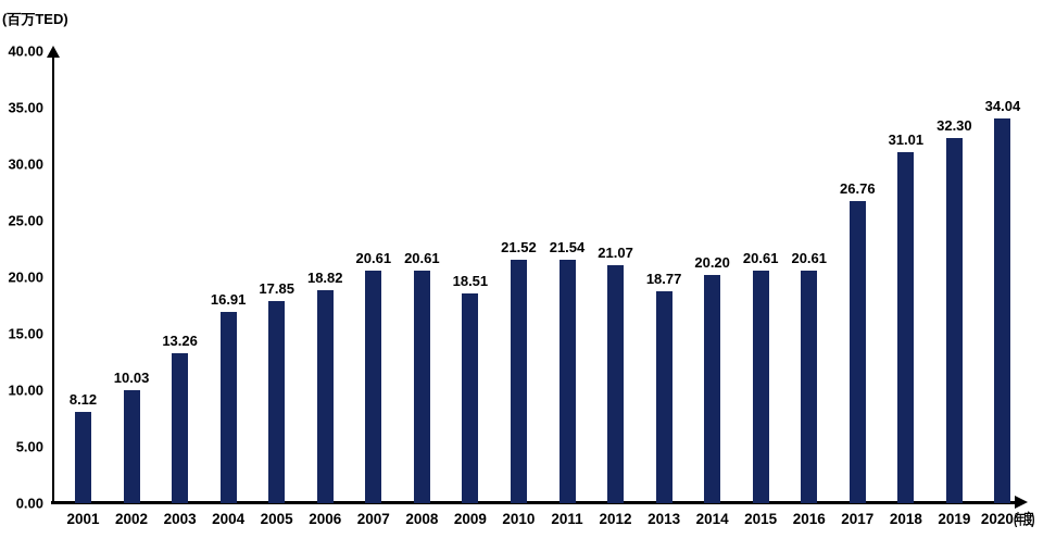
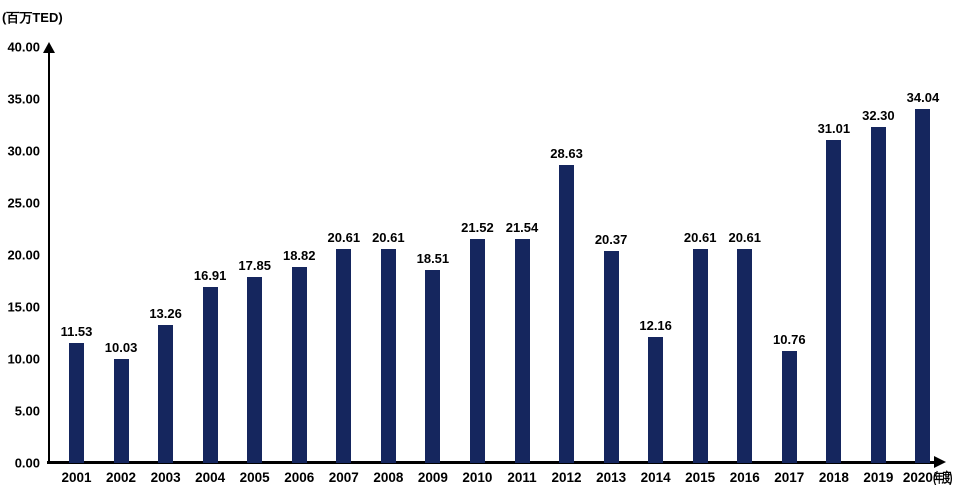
2001: 8.12 -> 11.53
2012: 21.07 -> 28.63
2013: 18.77 -> 20.37
2014: 20.20 -> 12.16
2017: 26.76 -> 10.76
